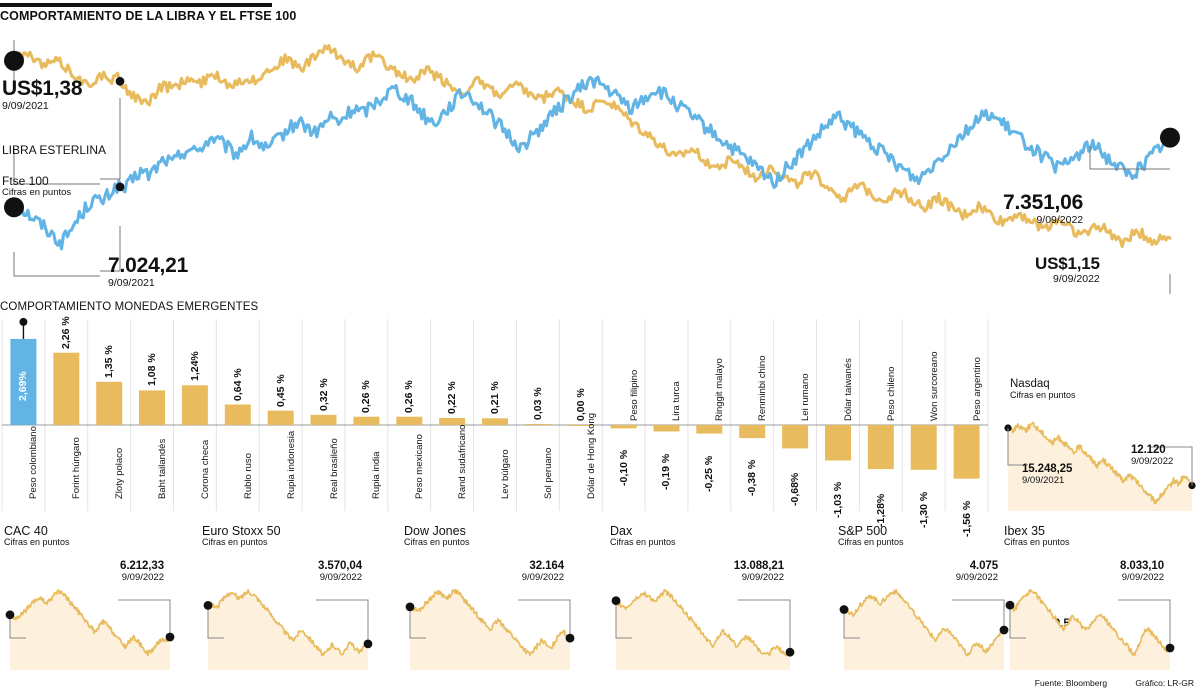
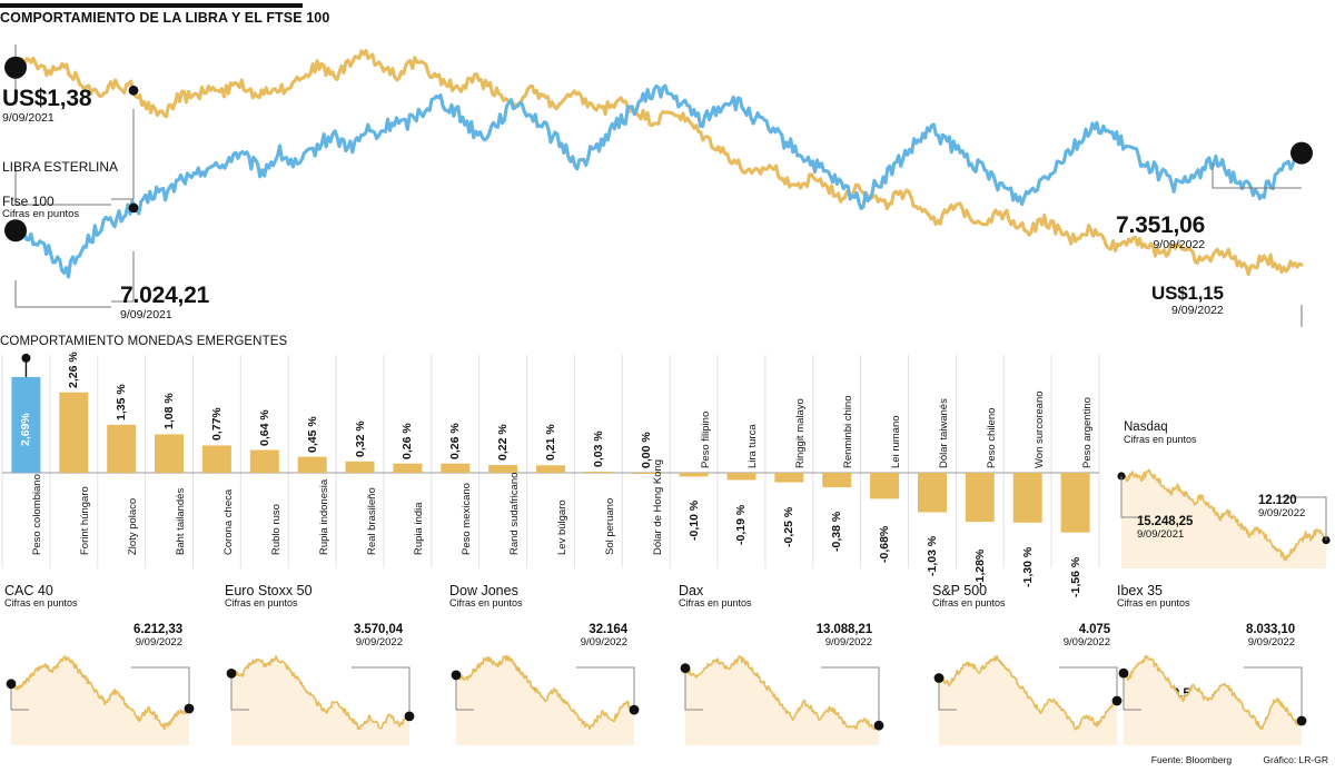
COMPORTAMIENTO MONEDAS EMERGENTES/Corona checa: 1,24% -> 0,77%
